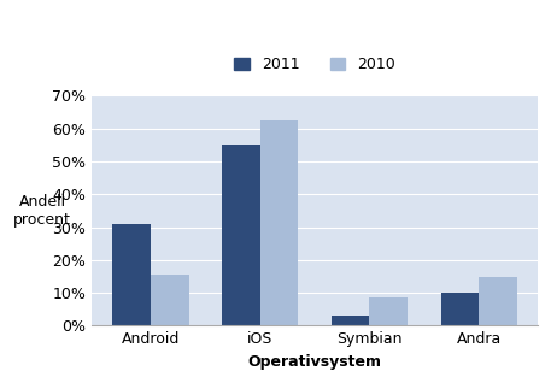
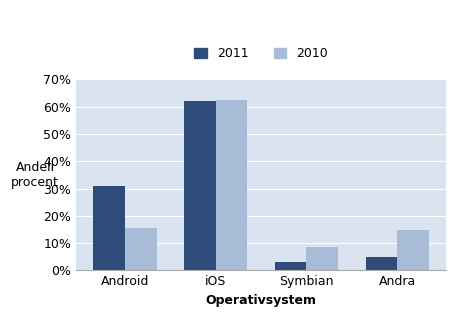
2011/iOS: 55% -> 62%
2011/Andra: 10% -> 5%
